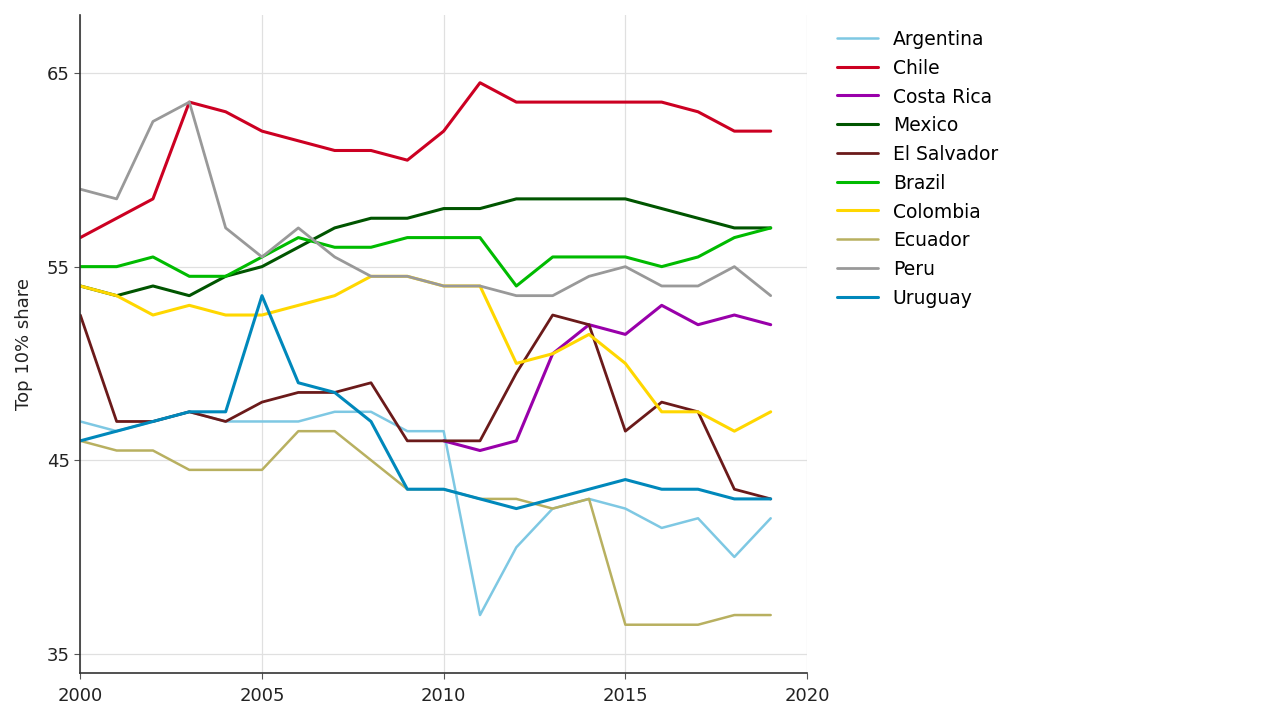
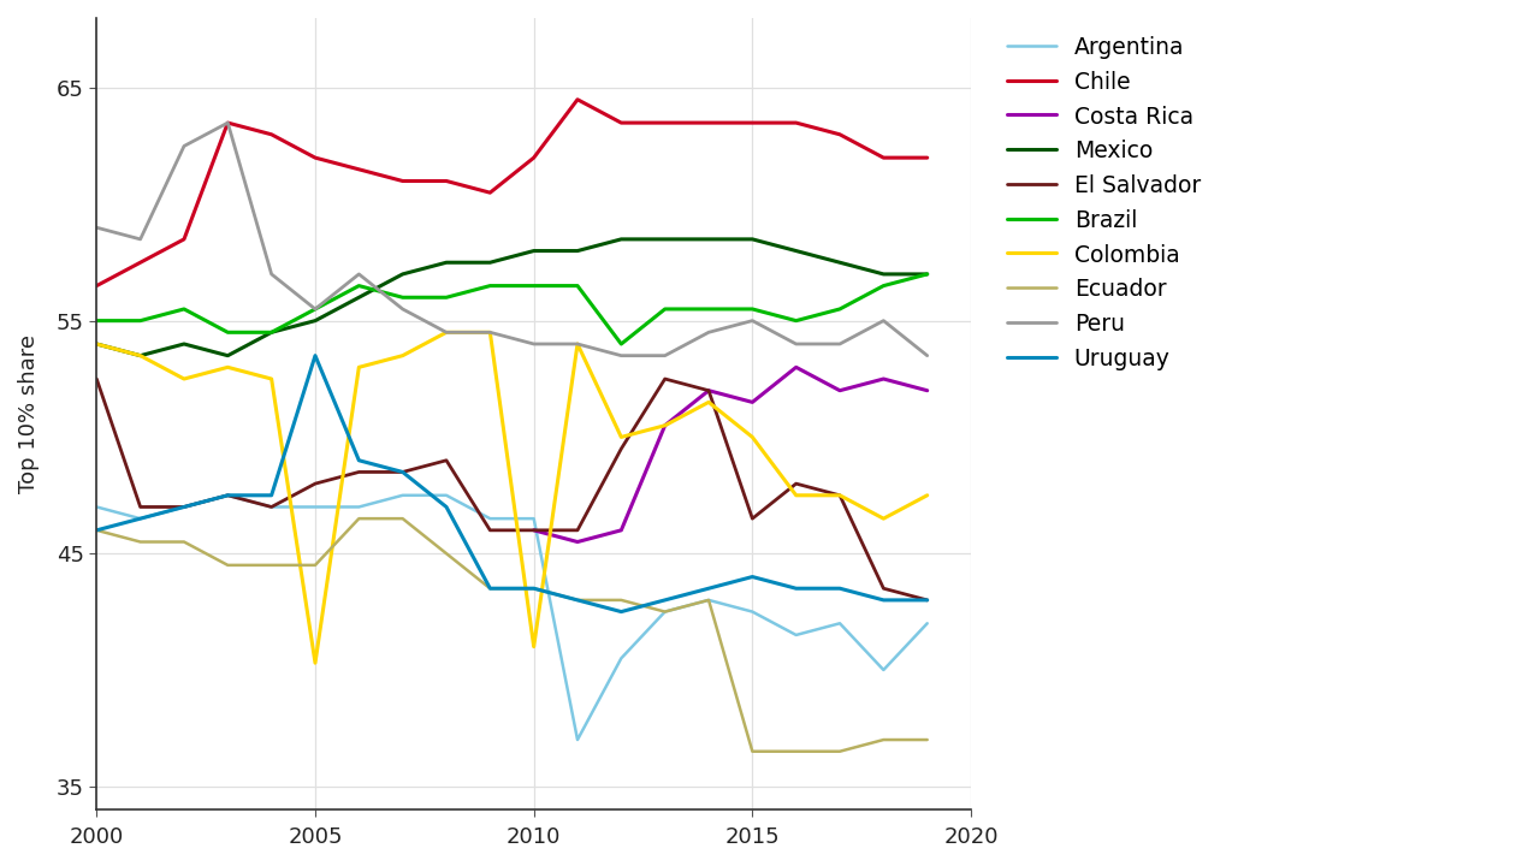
Colombia/2005: 52.5 -> 40.3
Colombia/2010: 54.0 -> 41.0
